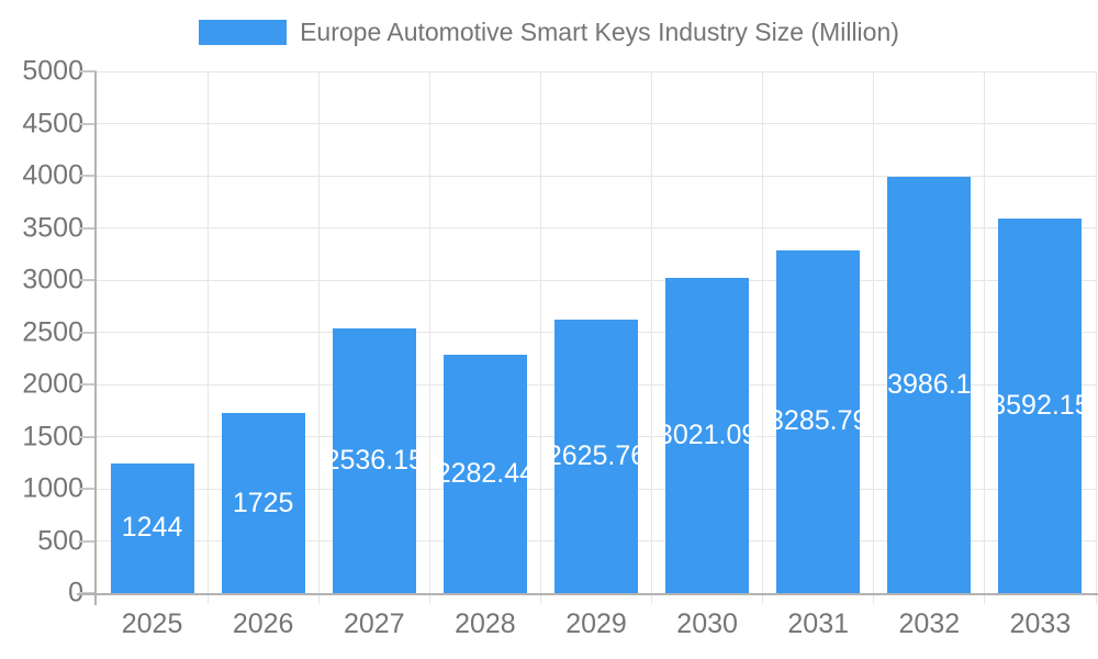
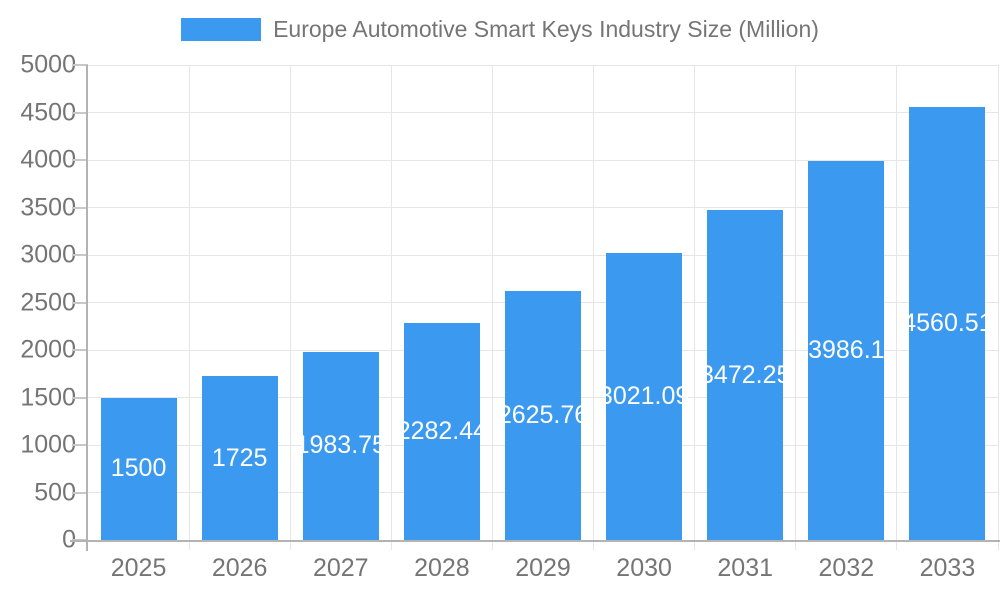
2025: 1244 -> 1500
2027: 2536.15 -> 1983.75
2031: 3285.79 -> 3472.25
2033: 3592.15 -> 4560.51
